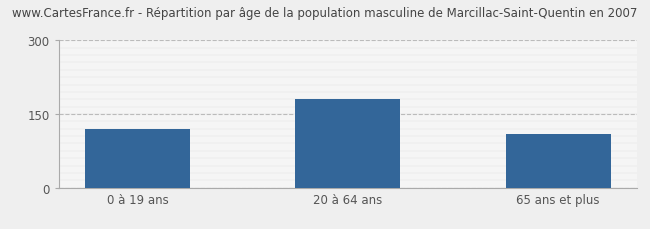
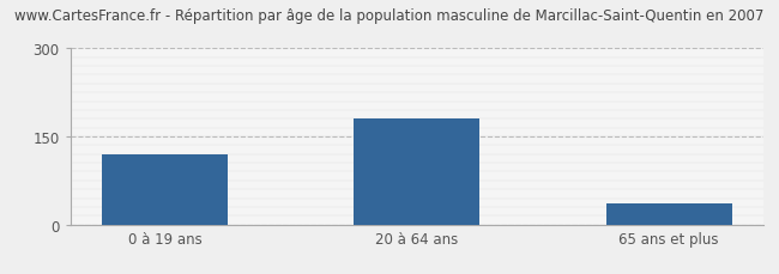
65 ans et plus: 110 -> 35
